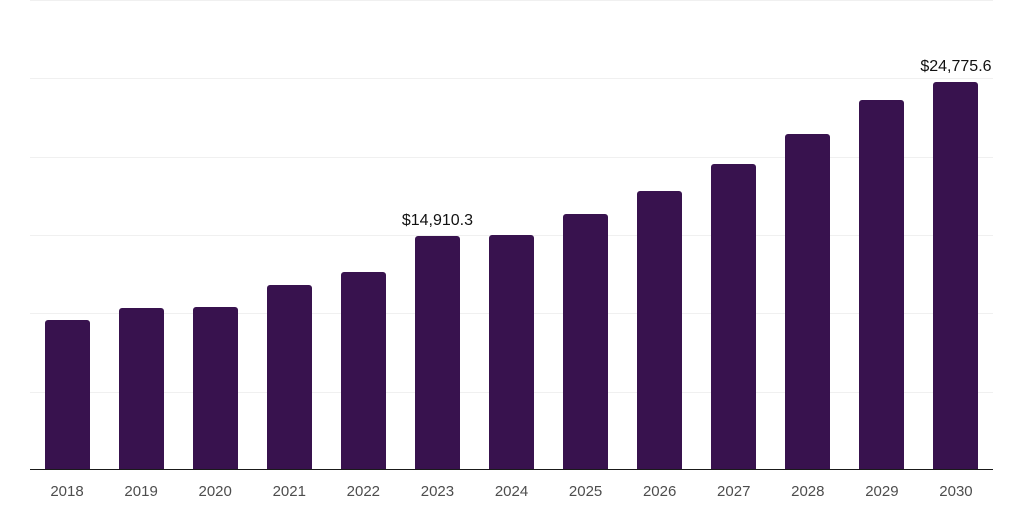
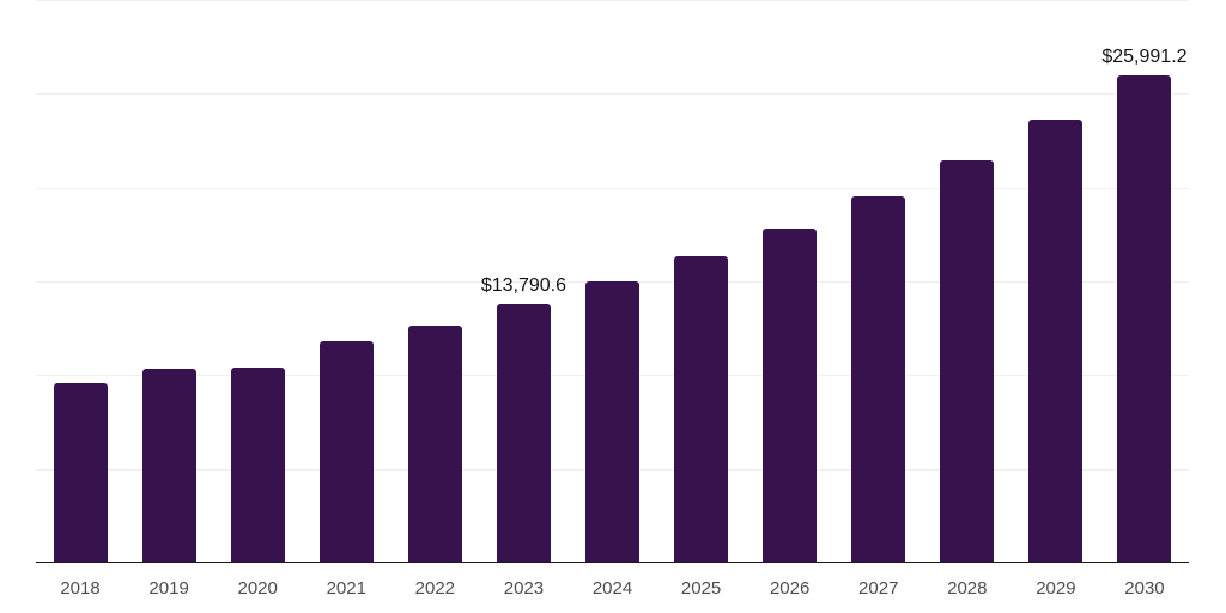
2023: $14,910.3 -> $13,790.6
2030: $24,775.6 -> $25,991.2
